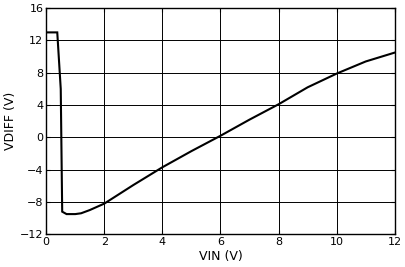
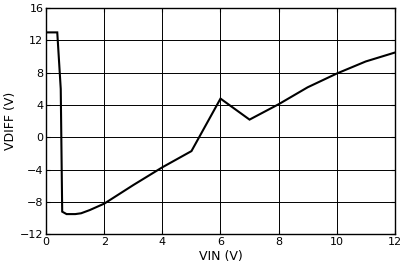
6: 0.2 -> 4.8
